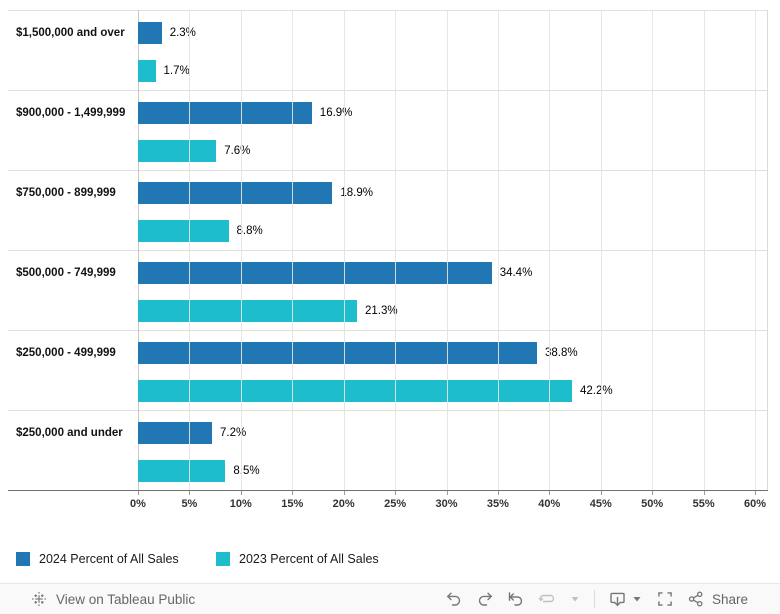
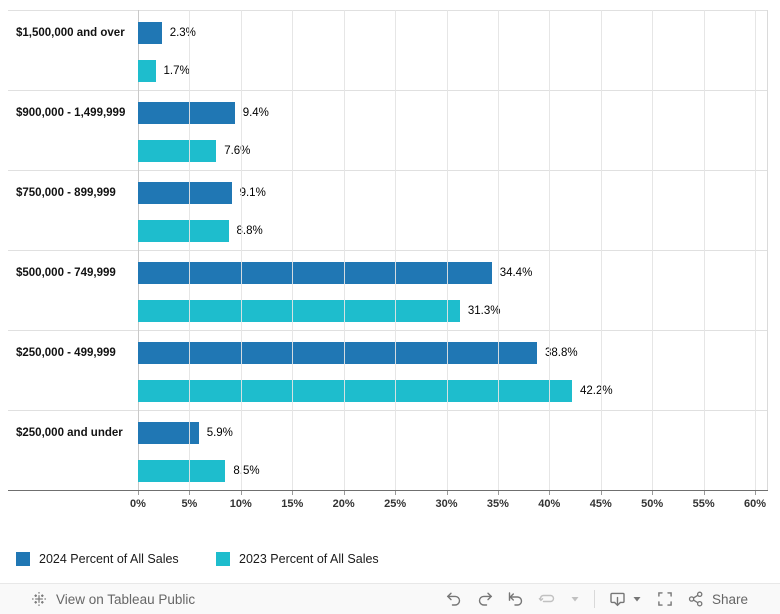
2024 Percent of All Sales/$900,000 - 1,499,999: 16.9% -> 9.4%
2024 Percent of All Sales/$750,000 - 899,999: 18.9% -> 9.1%
2023 Percent of All Sales/$500,000 - 749,999: 21.3% -> 31.3%
2024 Percent of All Sales/$250,000 and under: 7.2% -> 5.9%
